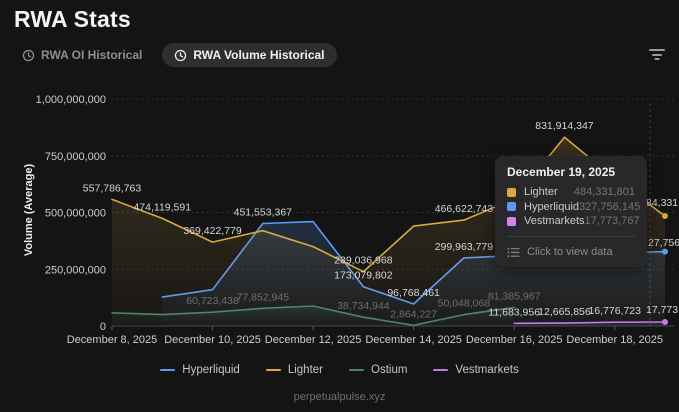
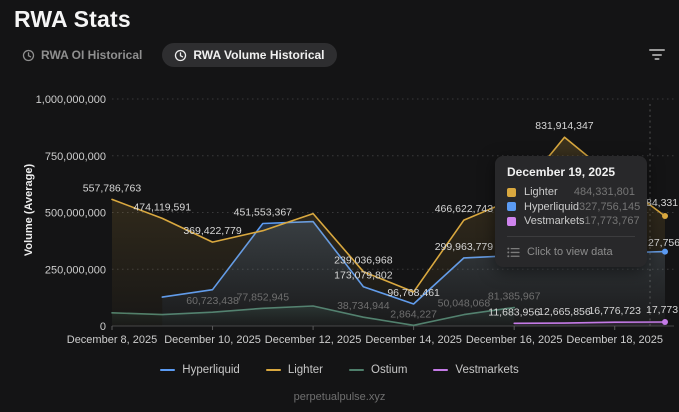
Lighter/December 12, 2025: 350000000 -> 500000000
Lighter/December 14, 2025: 440000000 -> 150000000
